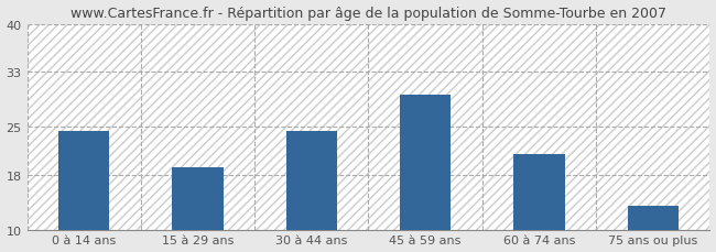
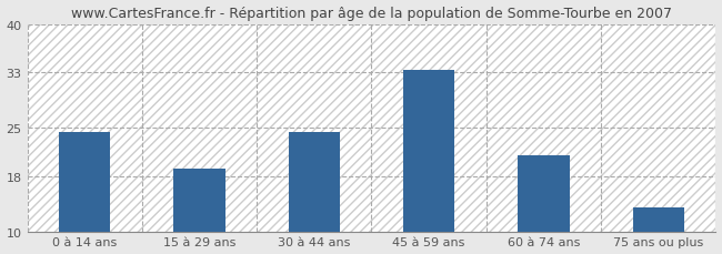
45 à 59 ans: 29.6 -> 33.3
